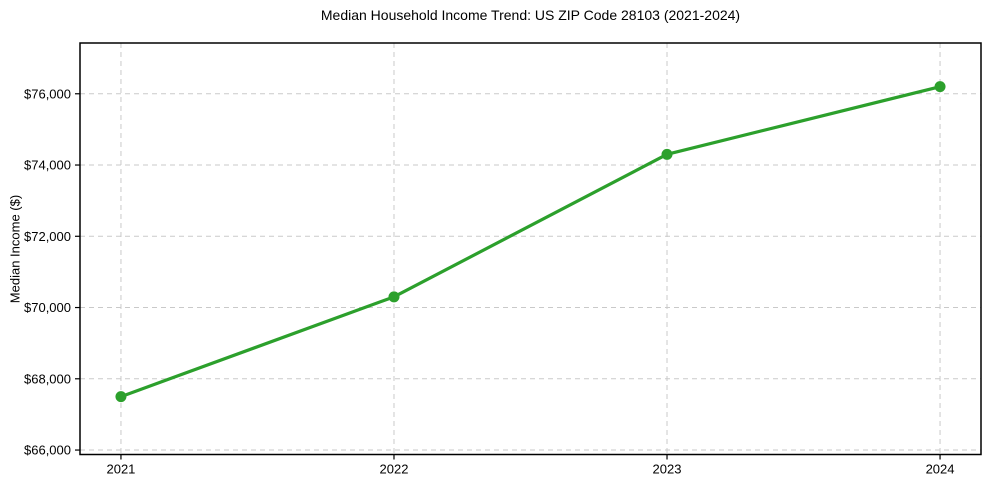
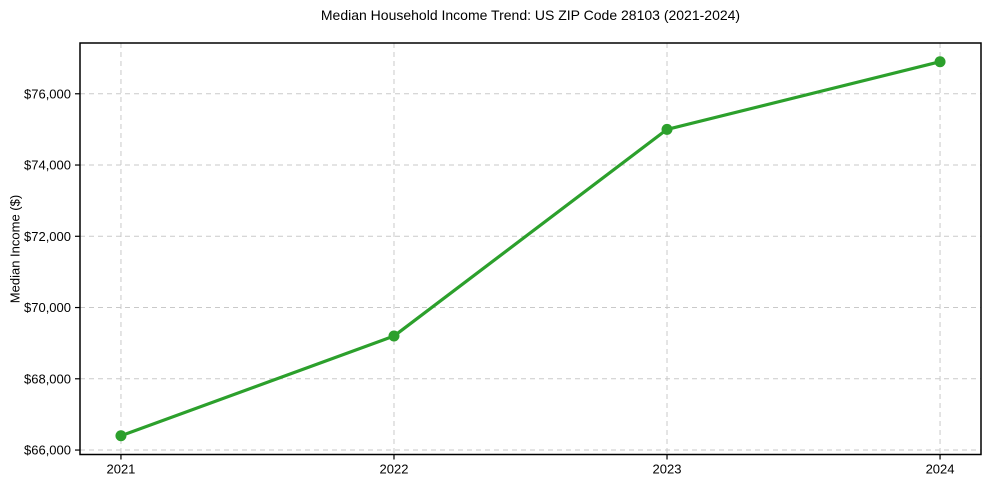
2021: $67500 -> $66400
2022: $70300 -> $69200
2023: $74300 -> $75000
2024: $76200 -> $76900
